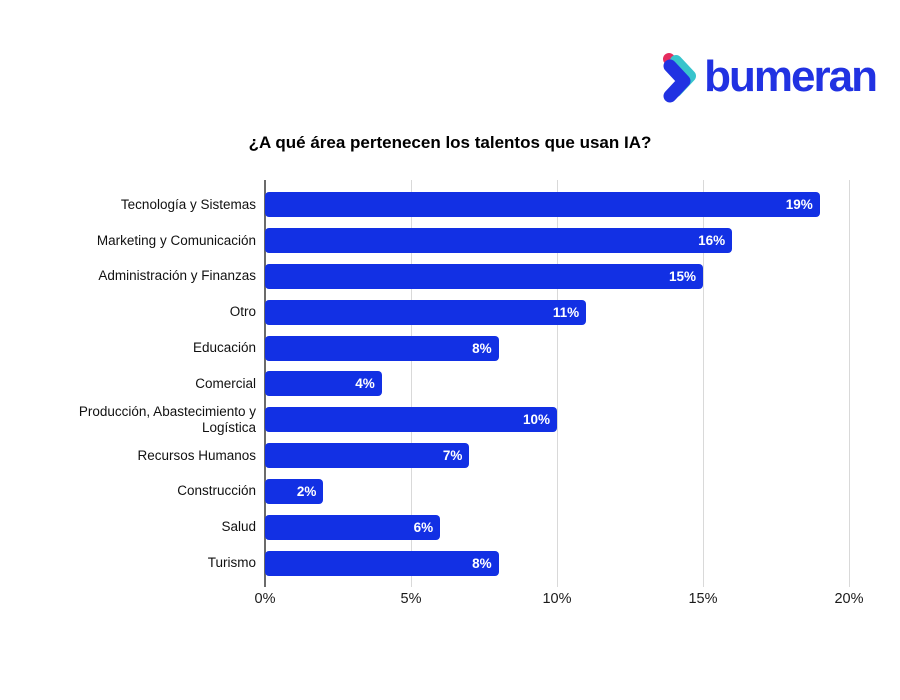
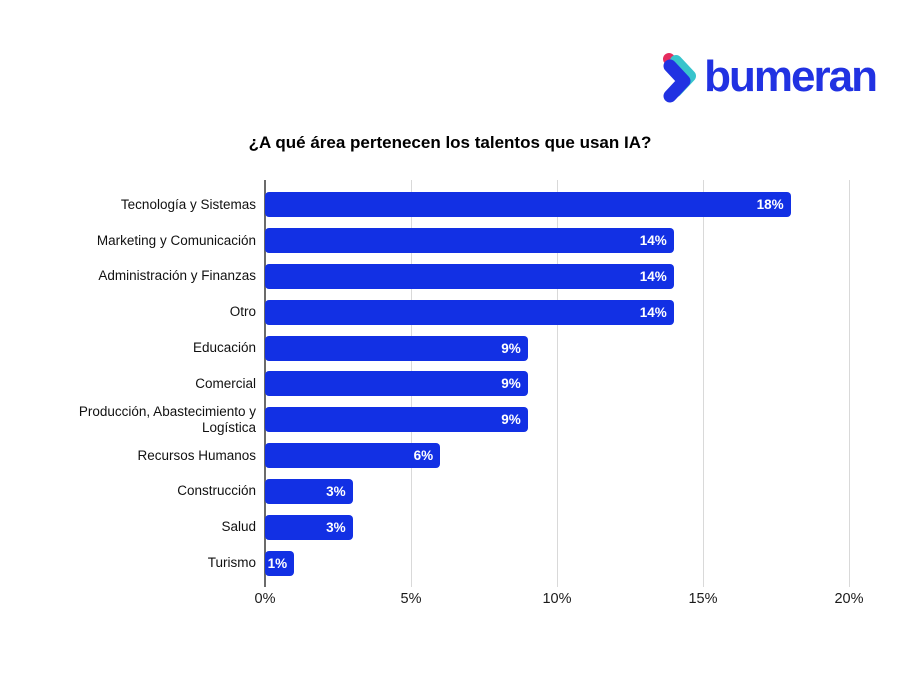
Tecnología y Sistemas: 19% -> 18%
Marketing y Comunicación: 16% -> 14%
Administración y Finanzas: 15% -> 14%
Otro: 11% -> 14%
Educación: 8% -> 9%
Comercial: 4% -> 9%
Producción, Abastecimiento y Logística: 10% -> 9%
Recursos Humanos: 7% -> 6%
Construcción: 2% -> 3%
Salud: 6% -> 3%
Turismo: 8% -> 1%
